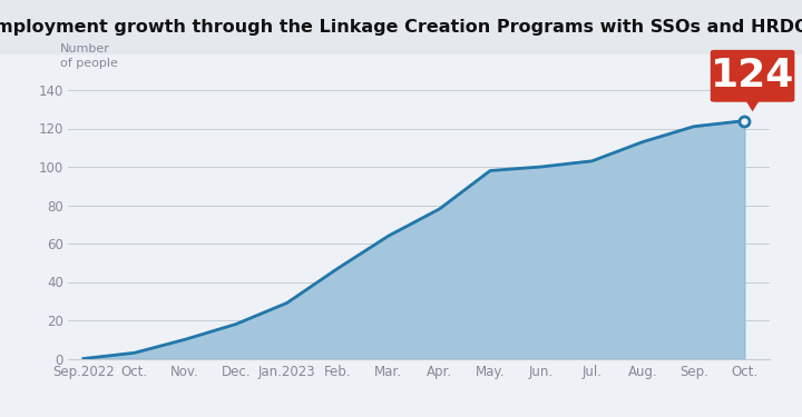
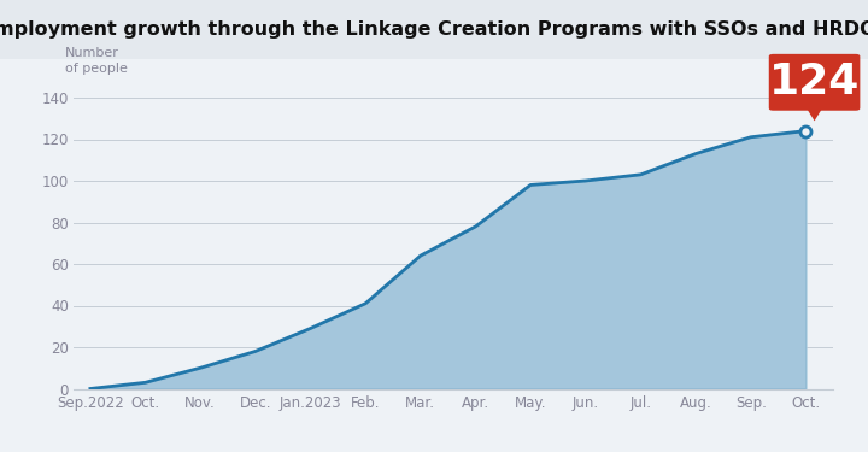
Feb.: 47 -> 41
